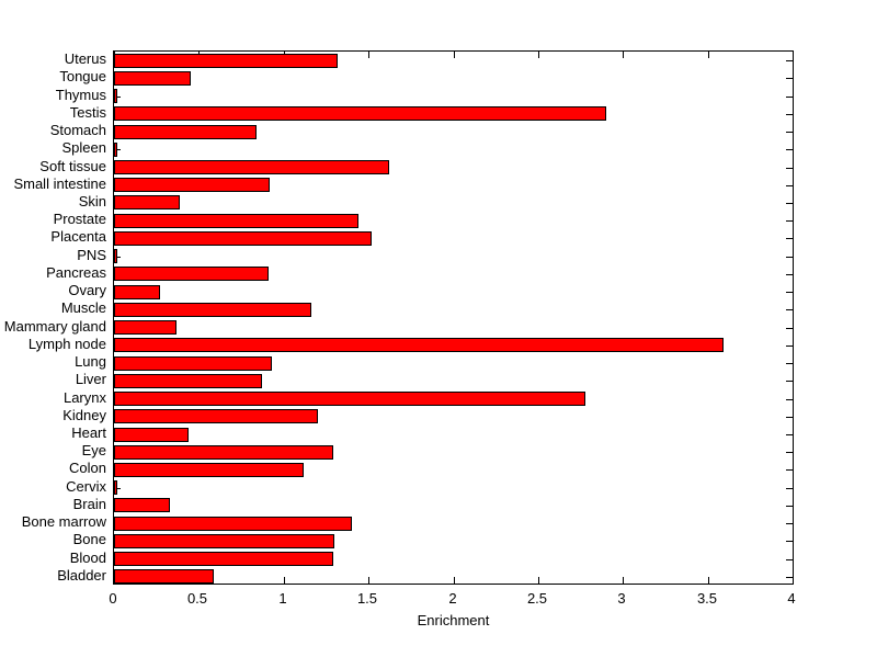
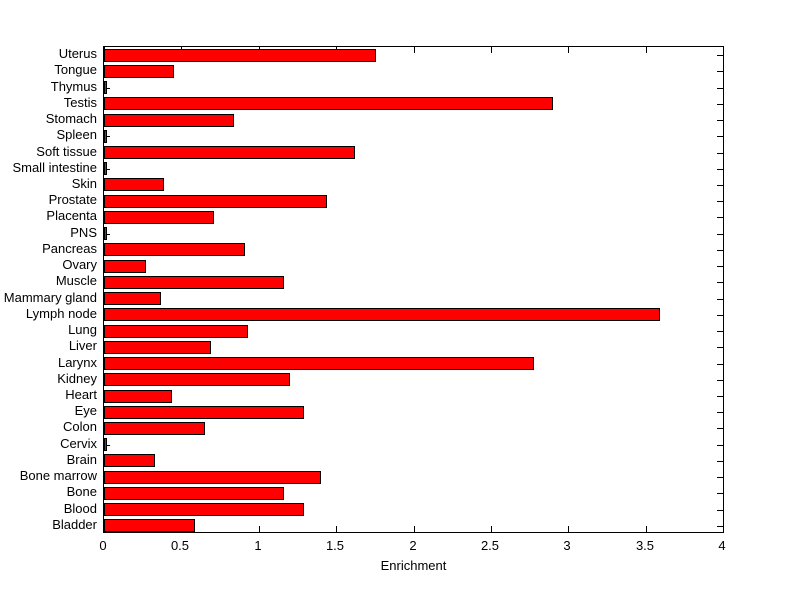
Uterus: 1.32 -> 1.76
Small intestine: 0.92 -> 0.02
Placenta: 1.52 -> 0.71
Liver: 0.87 -> 0.69
Colon: 1.12 -> 0.65
Bone: 1.30 -> 1.16
